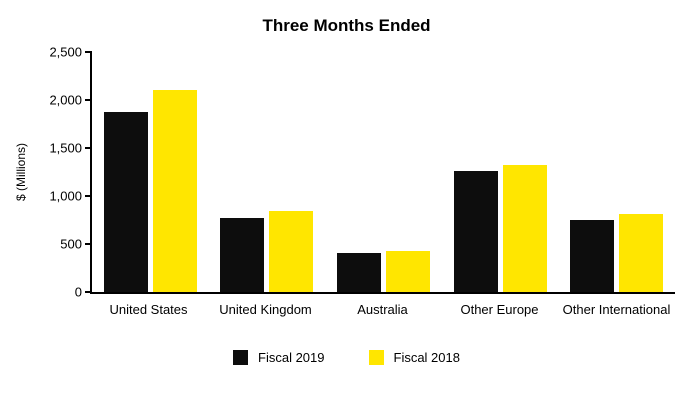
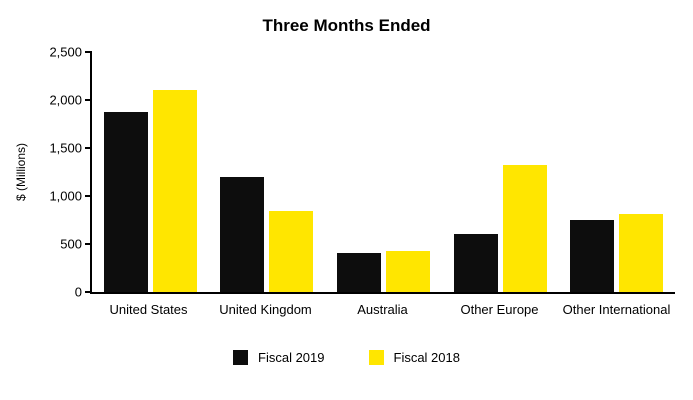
Fiscal 2019/United Kingdom: 800 -> 1200
Fiscal 2019/Other Europe: 1300 -> 600
